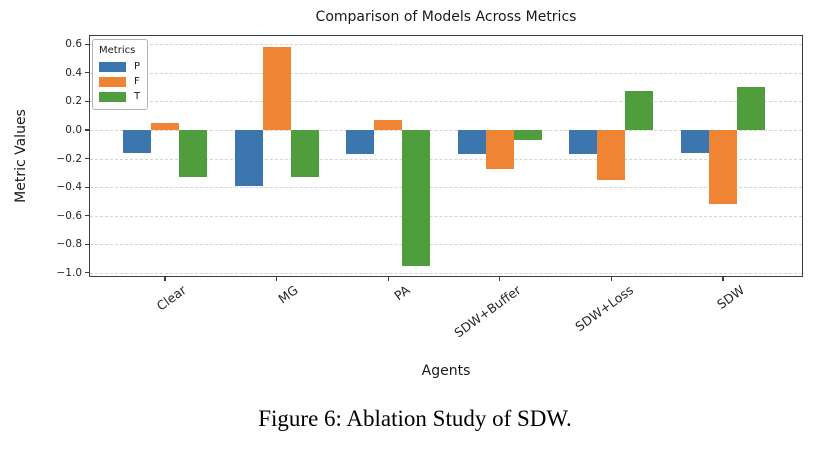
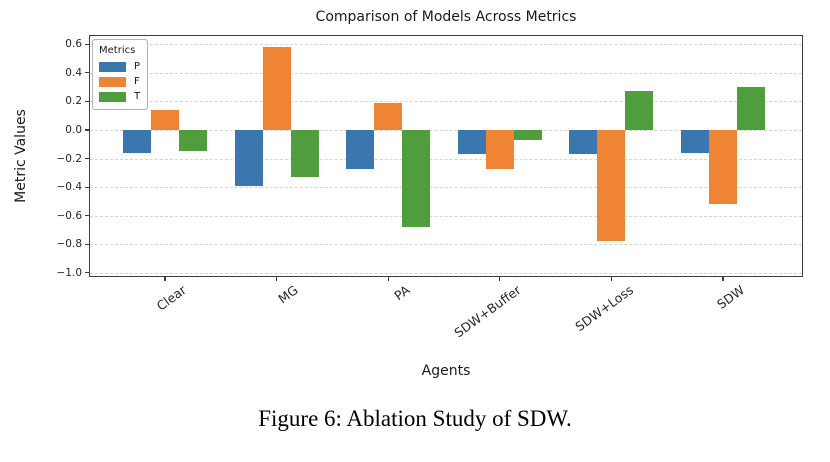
F/Clear: 0.05 -> 0.14
T/Clear: -0.33 -> -0.15
P/PA: -0.17 -> -0.27
F/PA: 0.07 -> 0.19
T/PA: -0.95 -> -0.68
F/SDW+Loss: -0.35 -> -0.78
